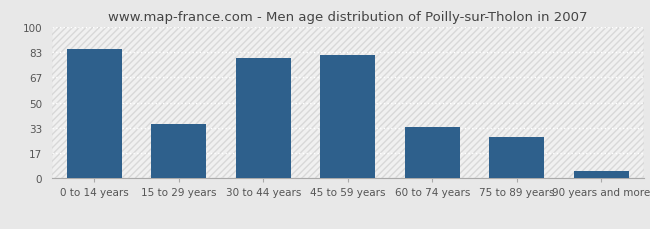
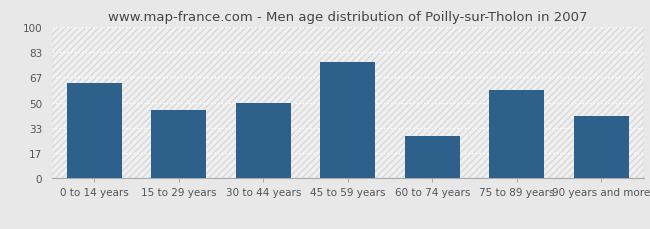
0 to 14 years: 85 -> 63
15 to 29 years: 36 -> 45
30 to 44 years: 79 -> 50
45 to 59 years: 81 -> 77
60 to 74 years: 34 -> 28
75 to 89 years: 27 -> 58
90 years and more: 5 -> 41
